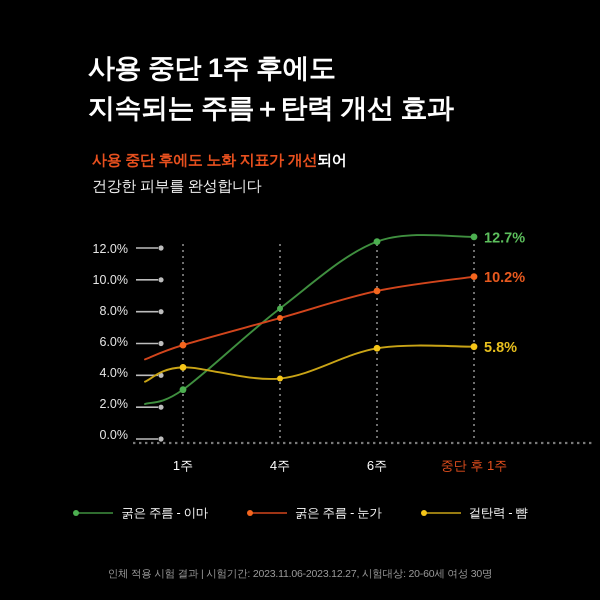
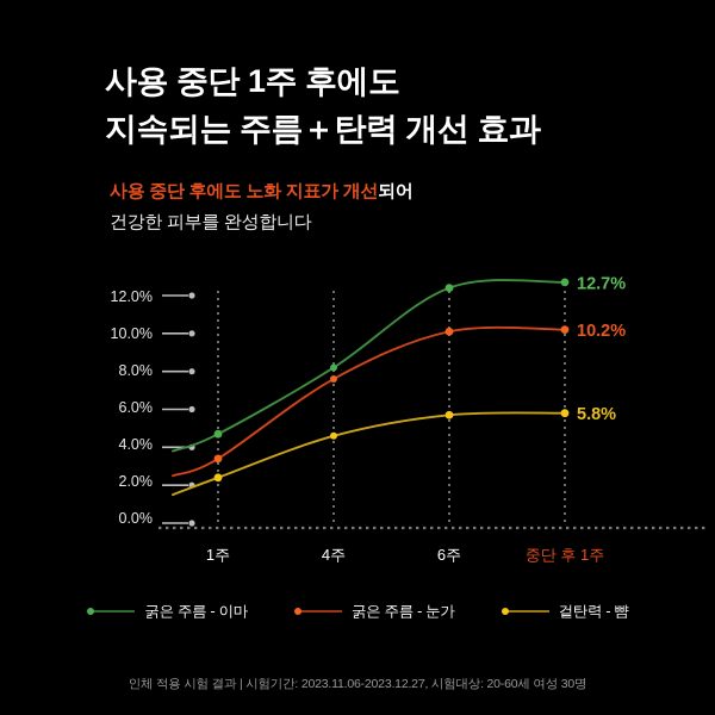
굵은 주름 - 이마/1주: 3.1% -> 4.7%
굵은 주름 - 눈가/1주: 5.9% -> 3.4%
겉탄력 - 뺨/1주: 4.5% -> 2.4%
겉탄력 - 뺨/4주: 3.8% -> 4.6%
굵은 주름 - 눈가/6주: 9.3% -> 10.1%
